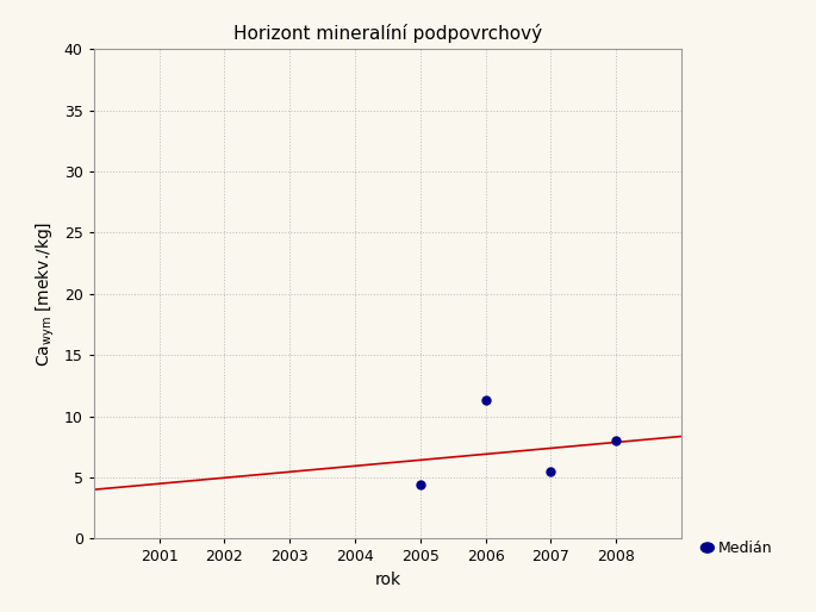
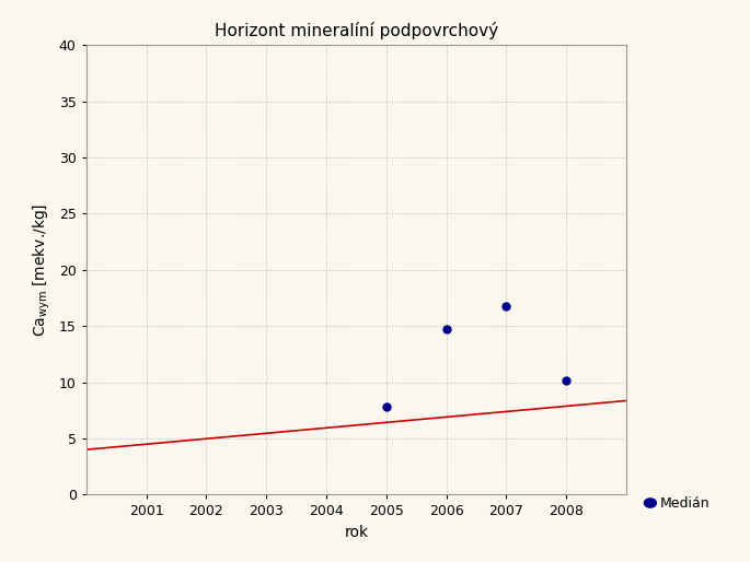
2005: 4.4 -> 7.8
2006: 11.3 -> 14.7
2007: 5.5 -> 16.8
2008: 8.0 -> 10.1
